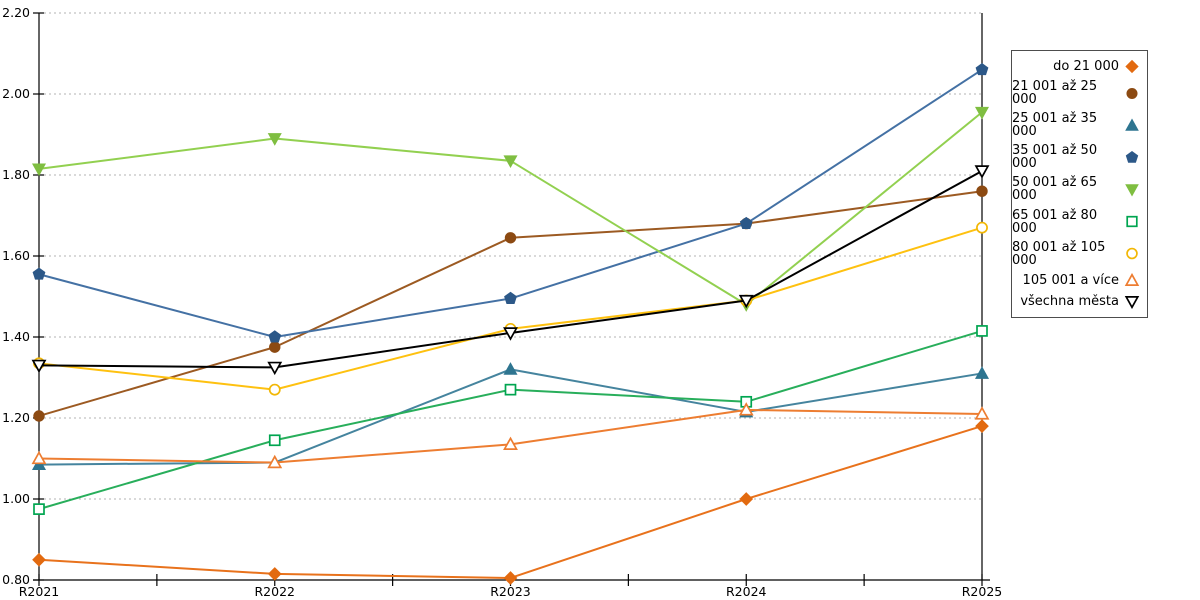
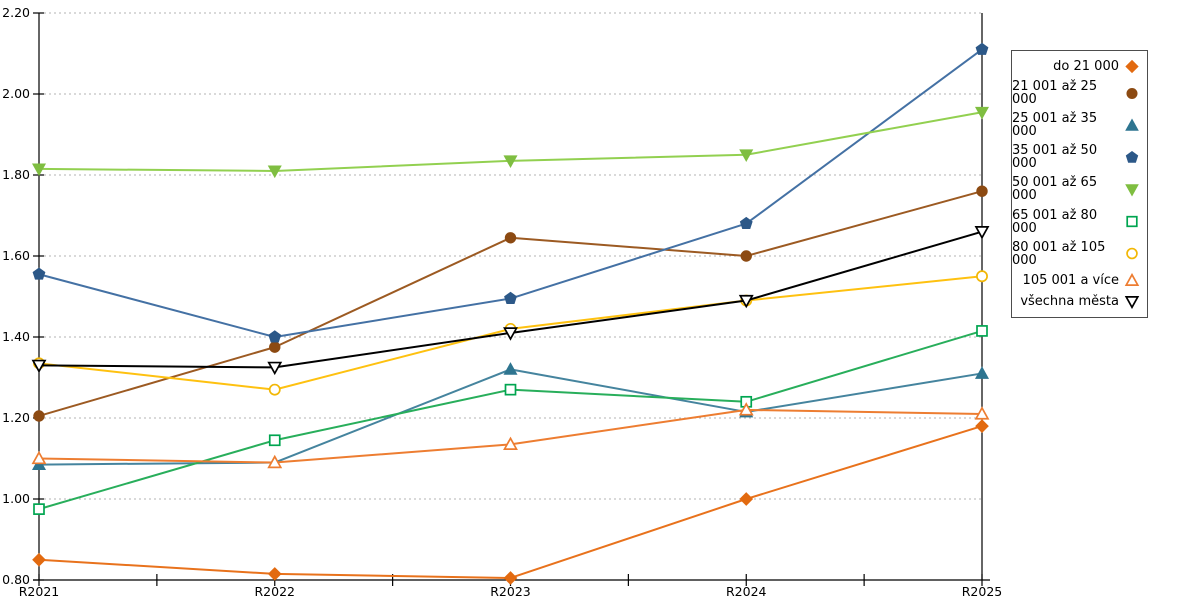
50 001 až 65 000/R2022: 1.89 -> 1.81
21 001 až 25 000/R2024: 1.68 -> 1.60
50 001 až 65 000/R2024: 1.48 -> 1.85
35 001 až 50 000/R2025: 2.06 -> 2.11
80 001 až 105 000/R2025: 1.67 -> 1.55
všechna města/R2025: 1.81 -> 1.66
